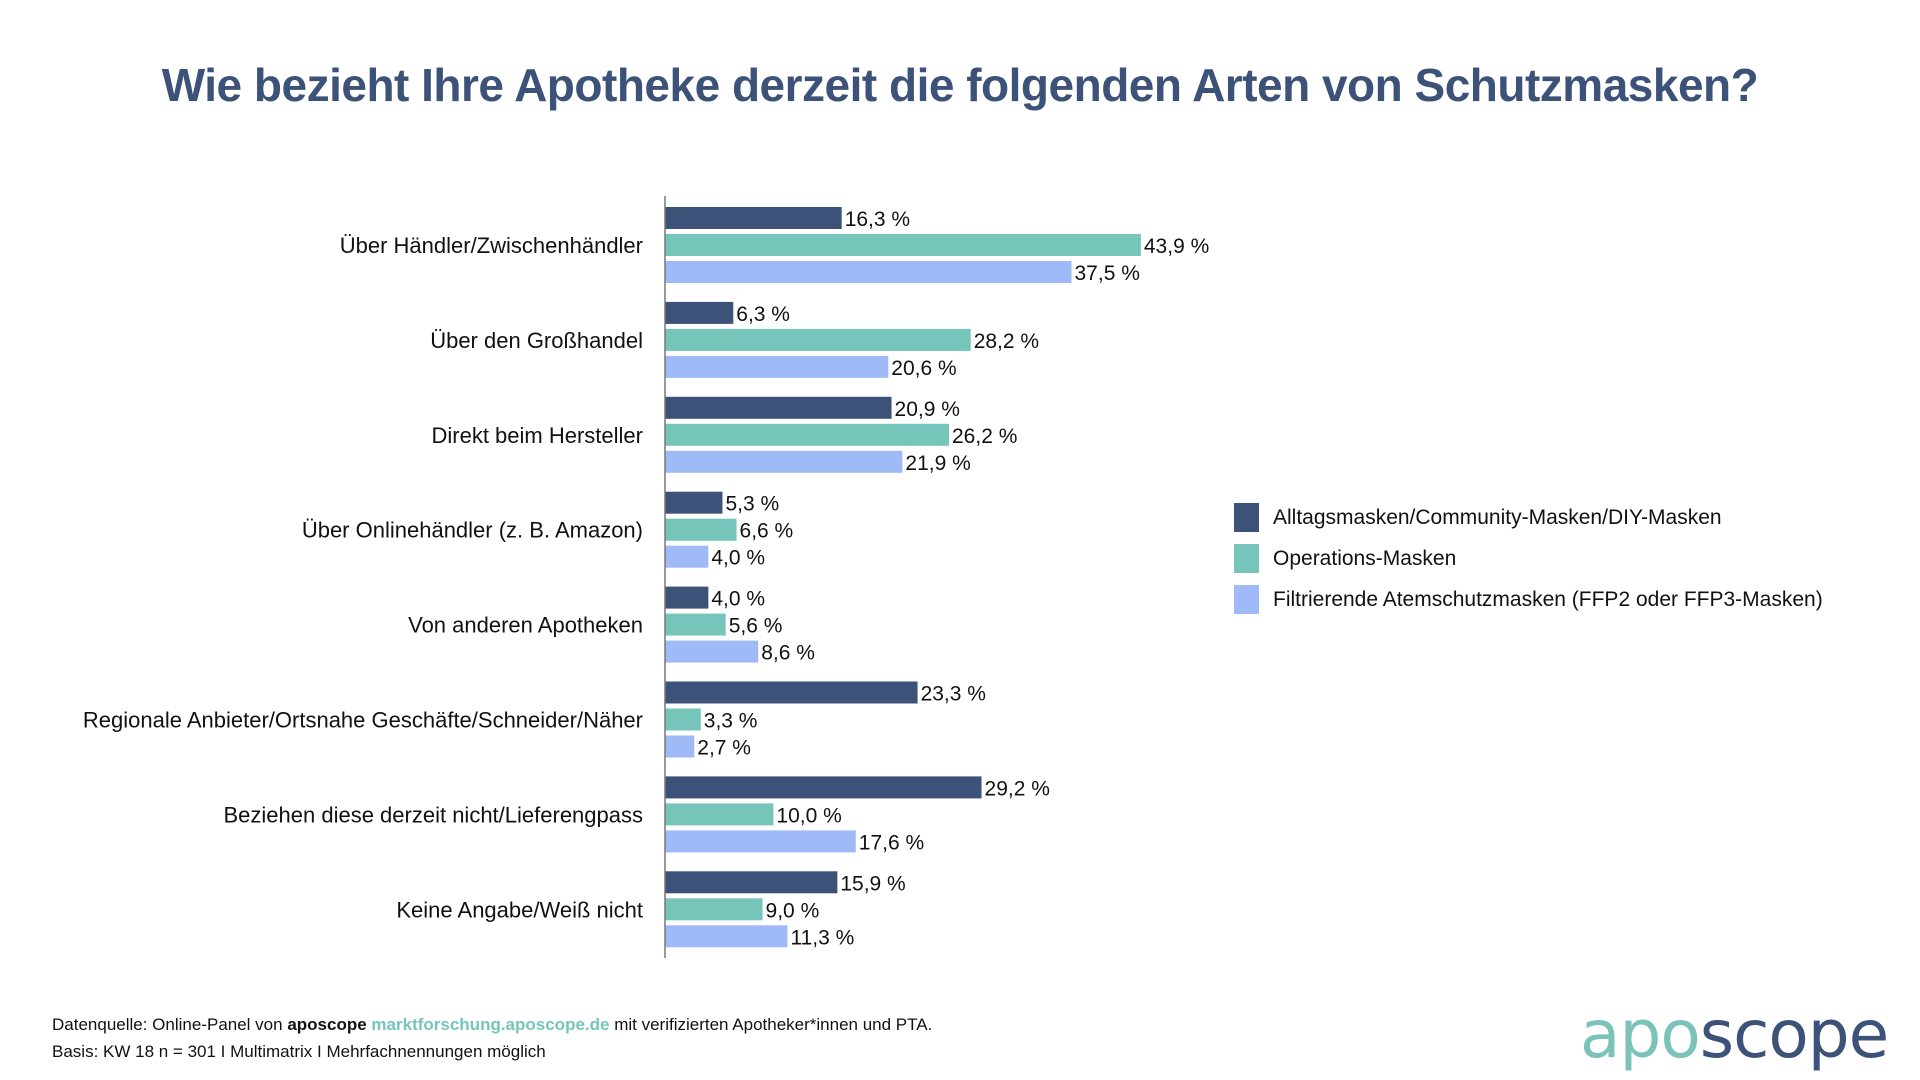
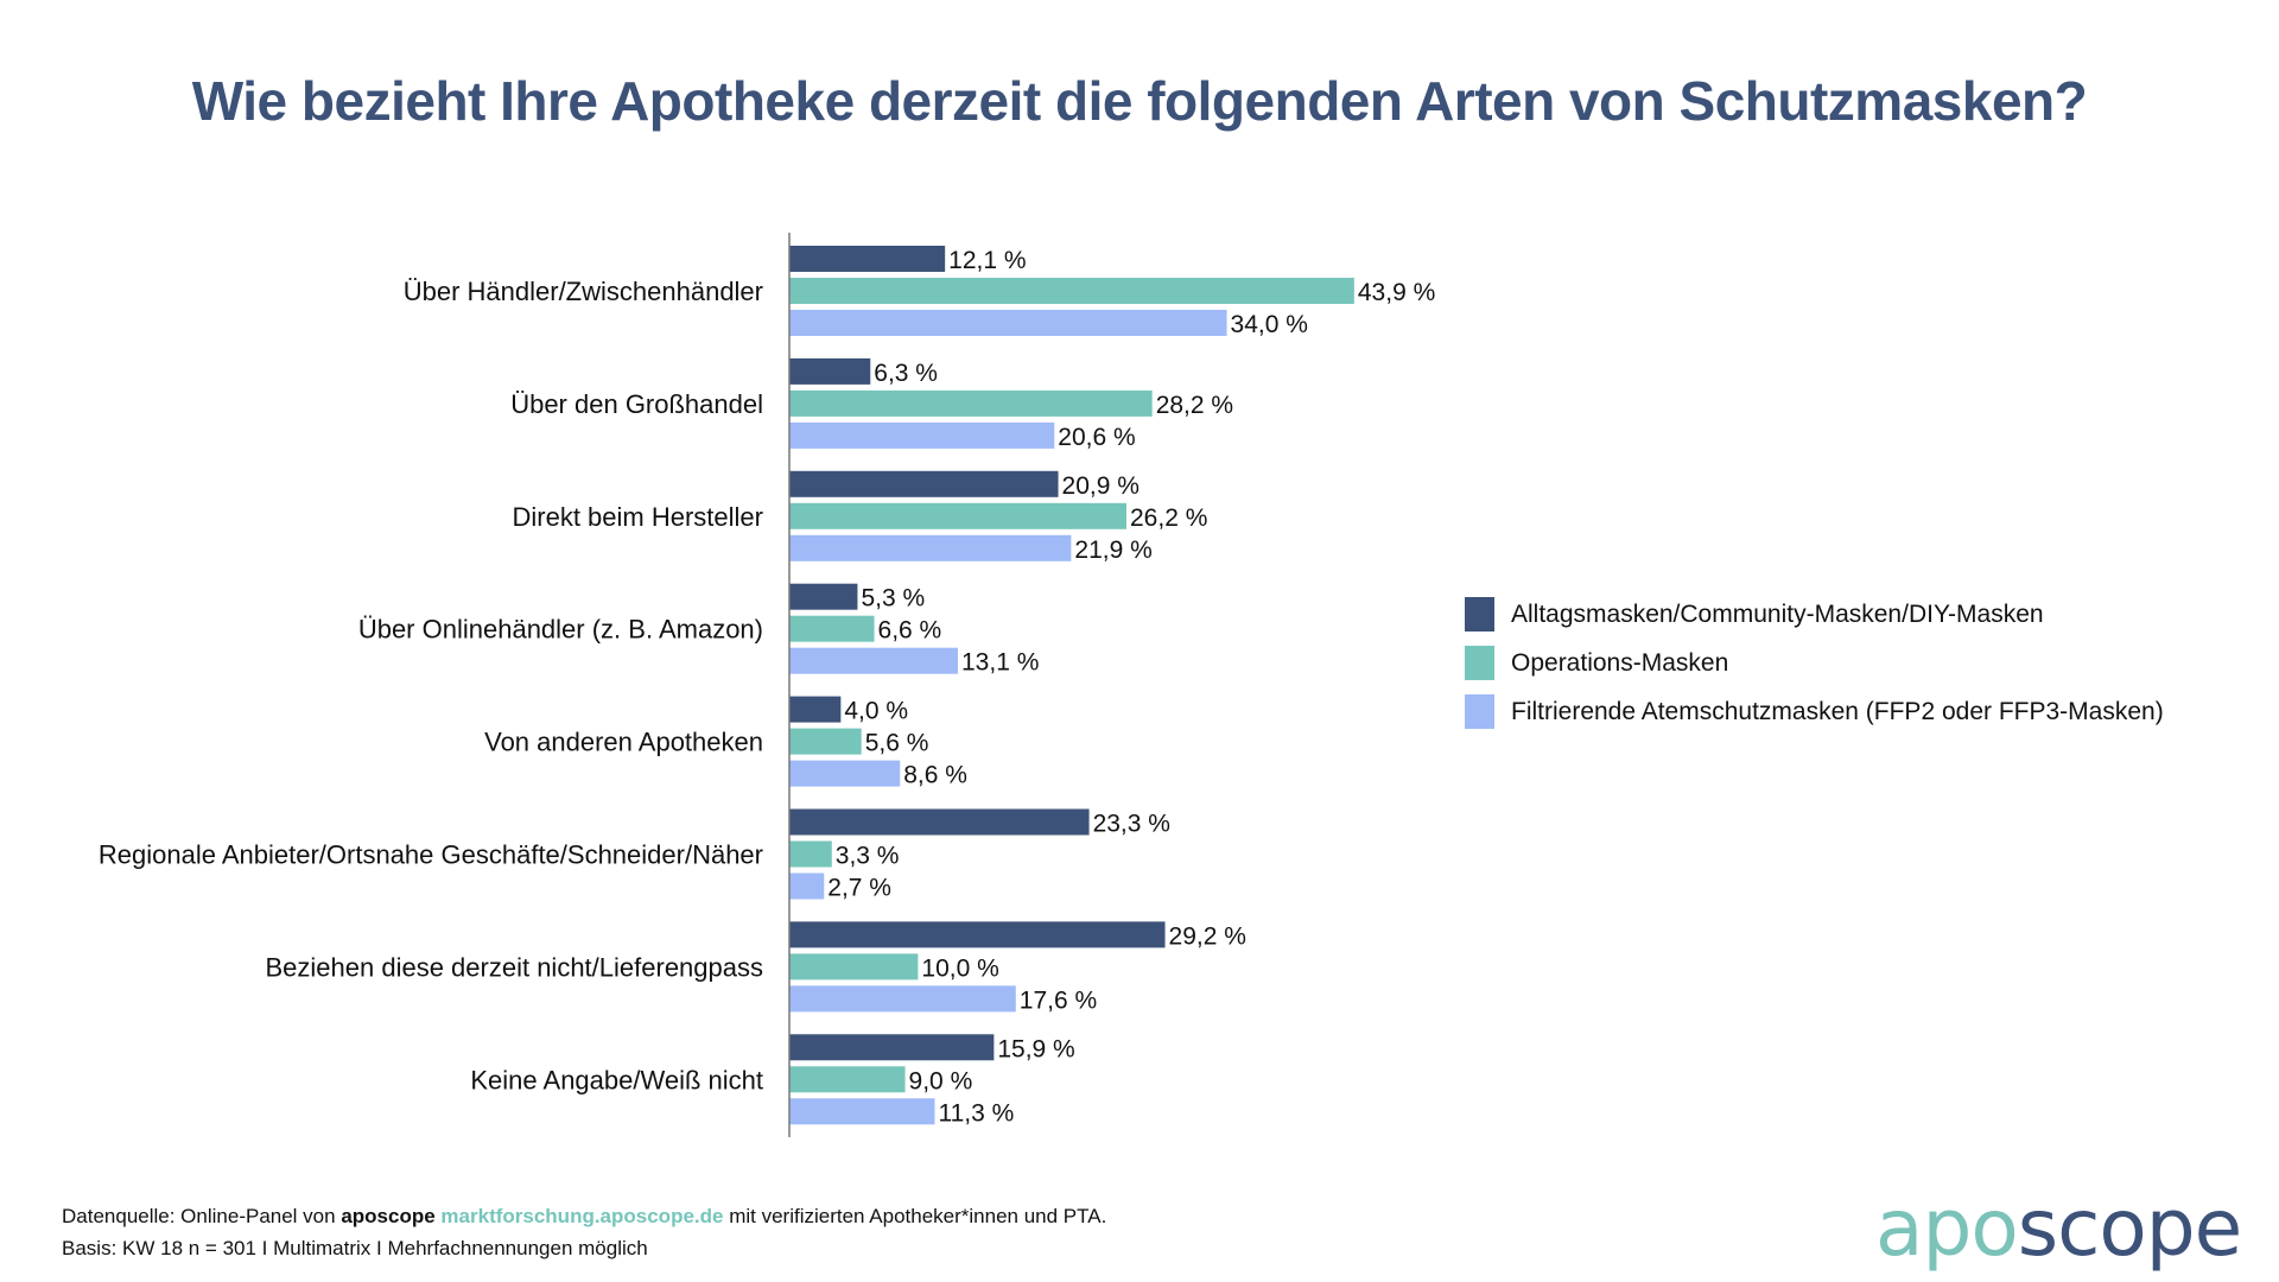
Alltagsmasken/Community-Masken/DIY-Masken/Über Händler/Zwischenhändler: 16,3 -> 12,1
Filtrierende Atemschutzmasken (FFP2 oder FFP3-Masken)/Über Händler/Zwischenhändler: 37,5 -> 34,0
Filtrierende Atemschutzmasken (FFP2 oder FFP3-Masken)/Über Onlinehändler (z. B. Amazon): 4,0 -> 13,1
